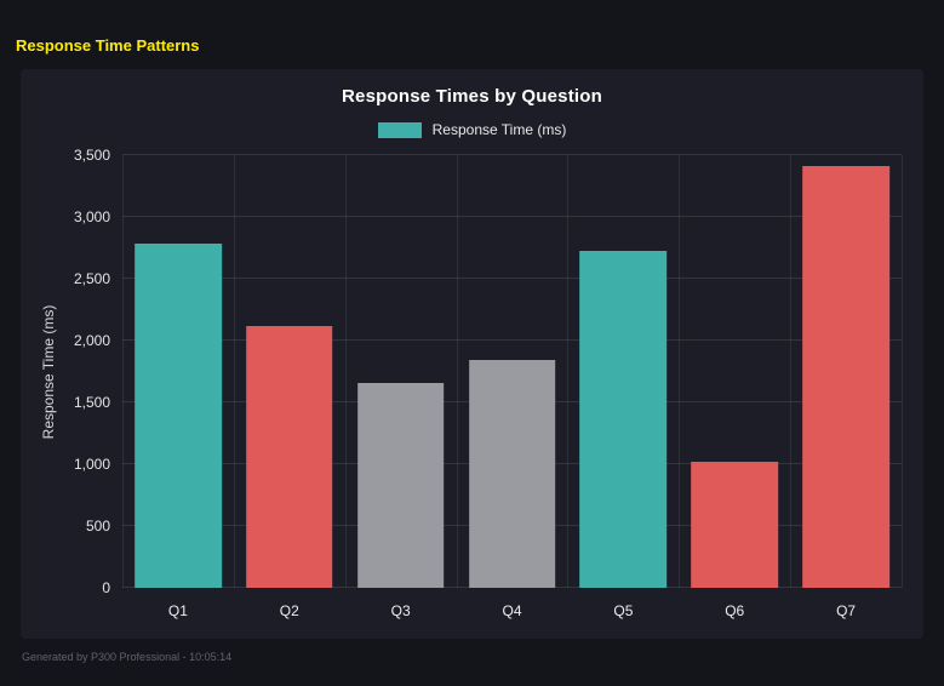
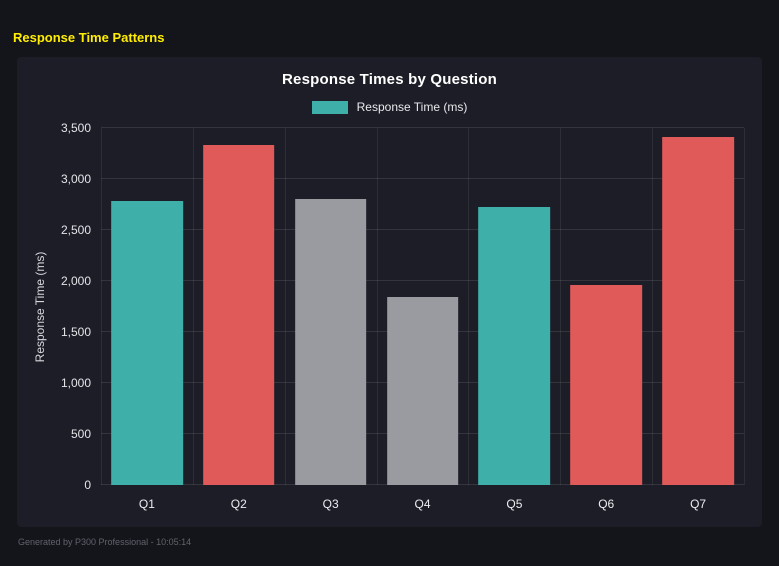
Q2: 2120 -> 3330
Q3: 1660 -> 2800
Q6: 1020 -> 1960
